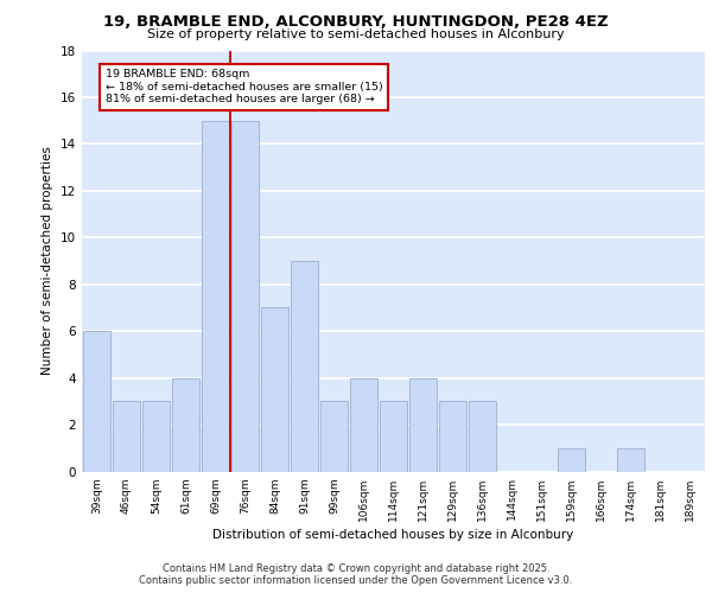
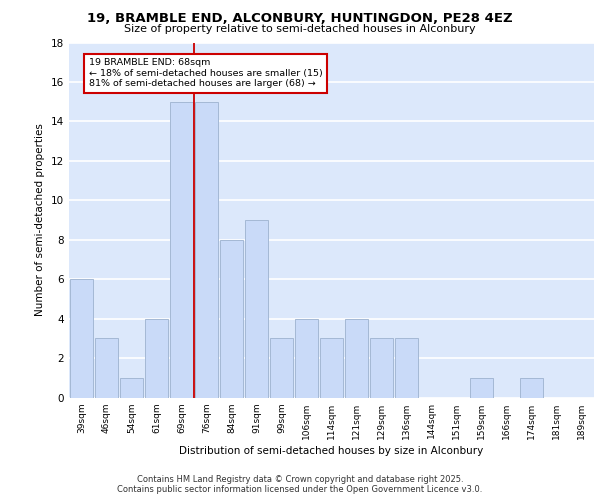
54sqm: 3 -> 1
84sqm: 7 -> 8
